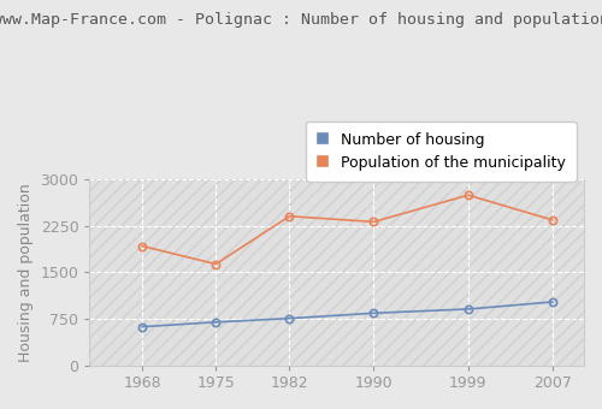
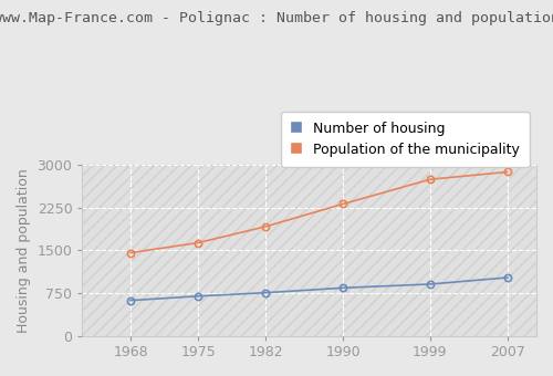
Population of the municipality/1968: 1920 -> 1460
Population of the municipality/1982: 2400 -> 1920
Population of the municipality/2007: 2340 -> 2870
